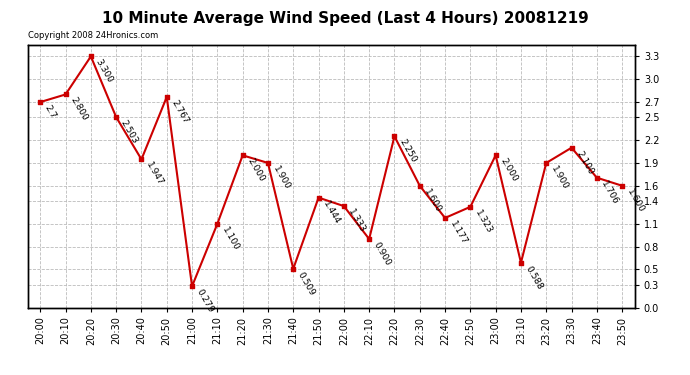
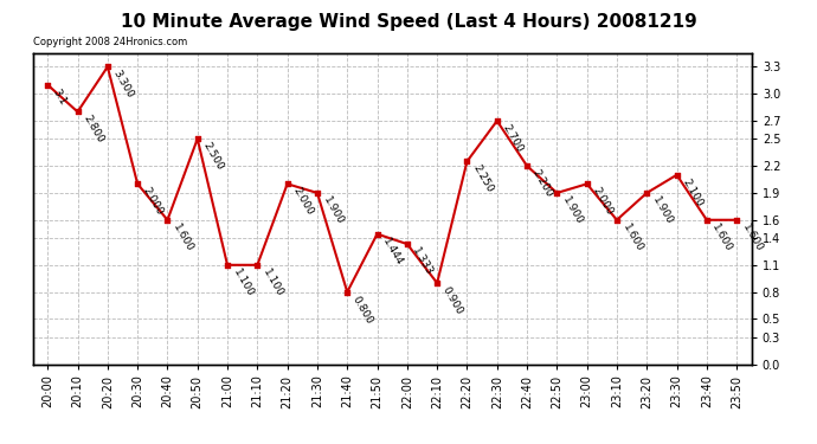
20:00: 2.7 -> 3.1
20:30: 2.503 -> 2.000
20:40: 1.947 -> 1.600
20:50: 2.767 -> 2.500
21:00: 0.279 -> 1.100
21:40: 0.509 -> 0.800
22:30: 1.600 -> 2.700
22:40: 1.177 -> 2.200
22:50: 1.323 -> 1.900
23:10: 0.588 -> 1.600
23:40: 1.706 -> 1.600
